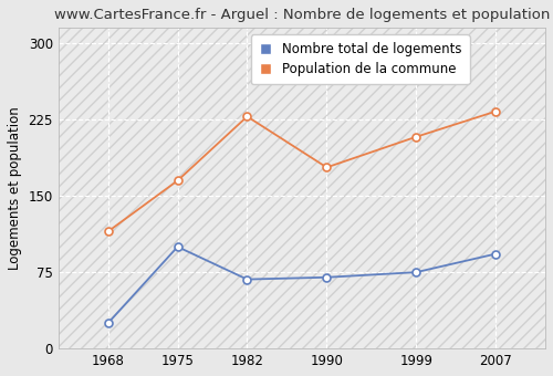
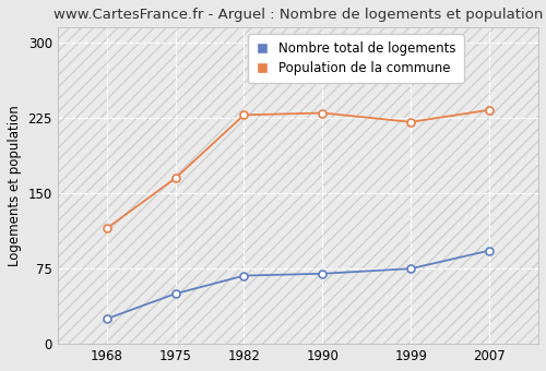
Nombre total de logements/1975: 100 -> 50
Population de la commune/1990: 178 -> 230
Population de la commune/1999: 208 -> 221
